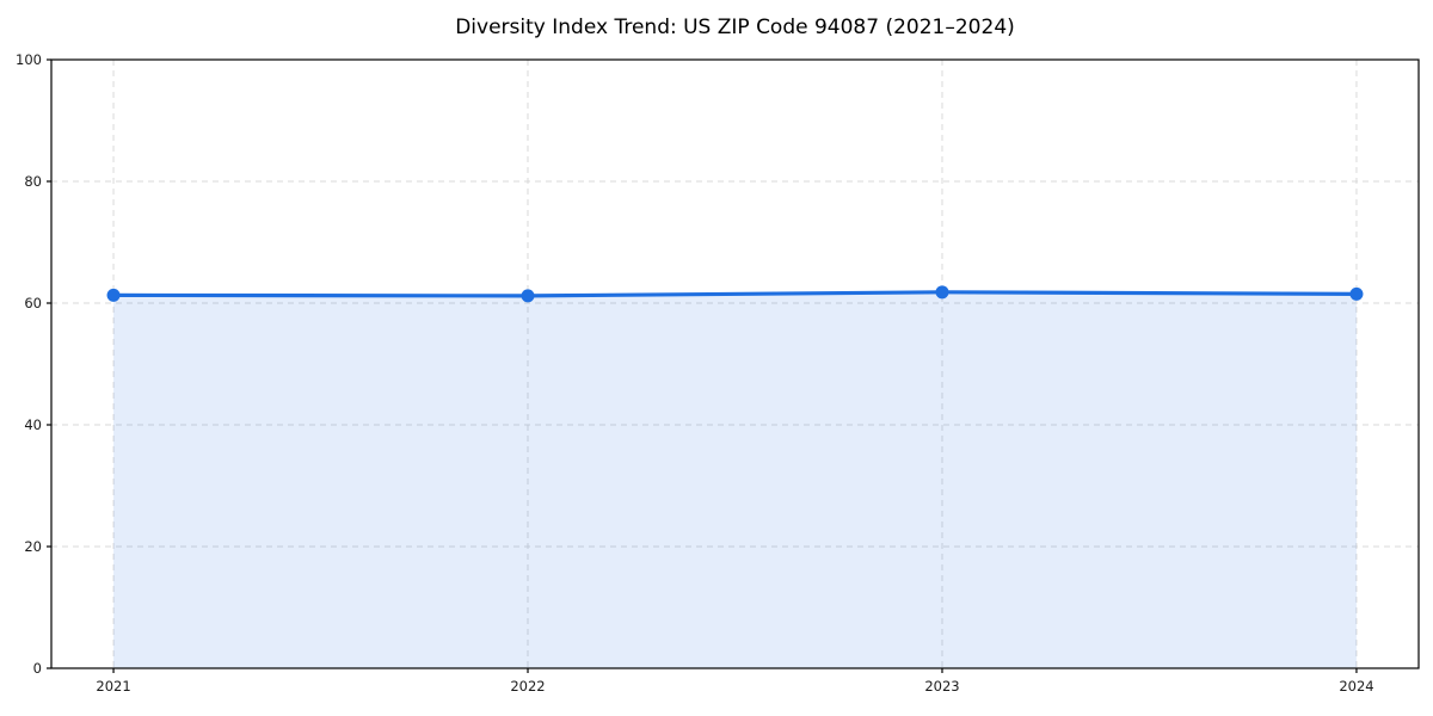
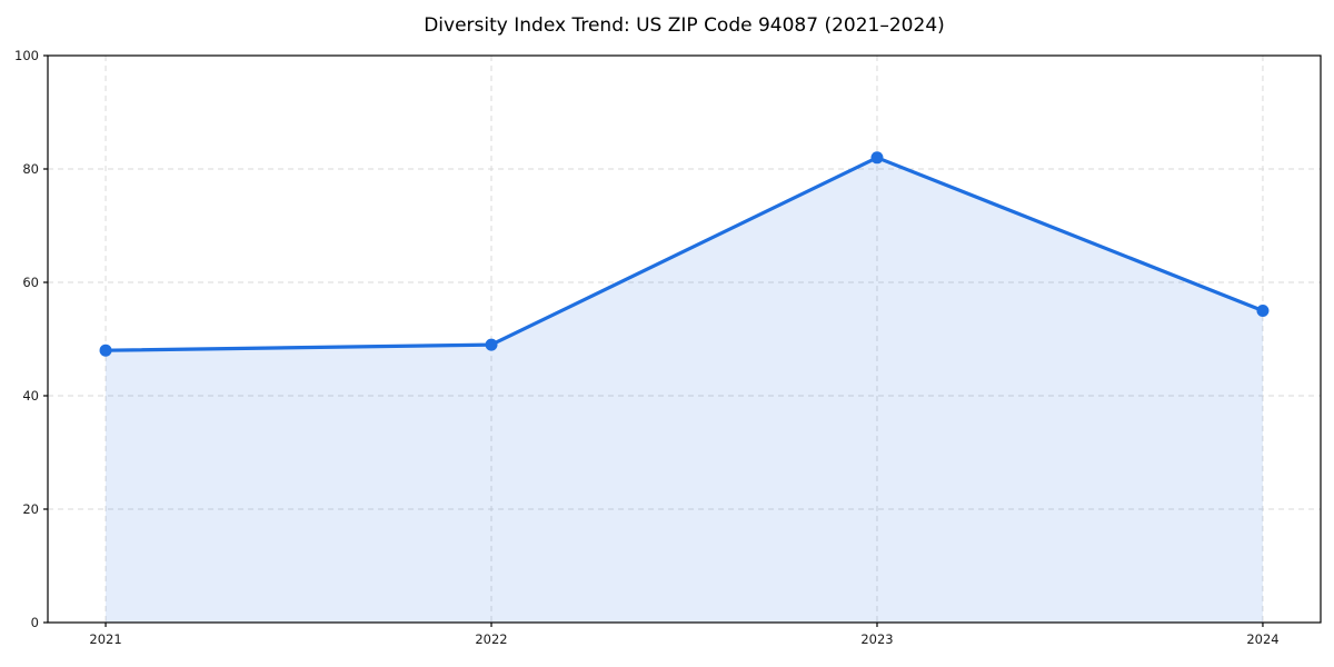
2021: 61 -> 48
2022: 61 -> 49
2023: 62 -> 82
2024: 62 -> 55
